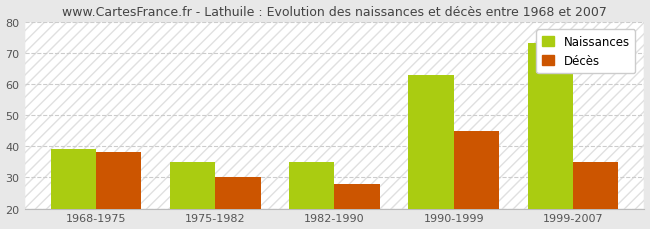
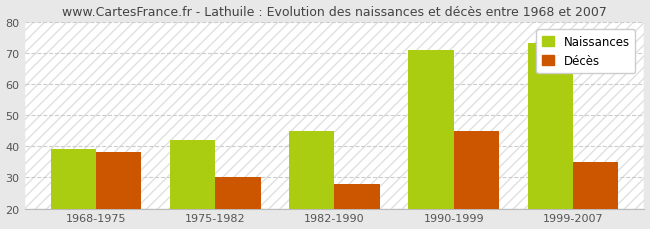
Naissances/1975-1982: 35 -> 42
Naissances/1982-1990: 35 -> 45
Naissances/1990-1999: 63 -> 71
